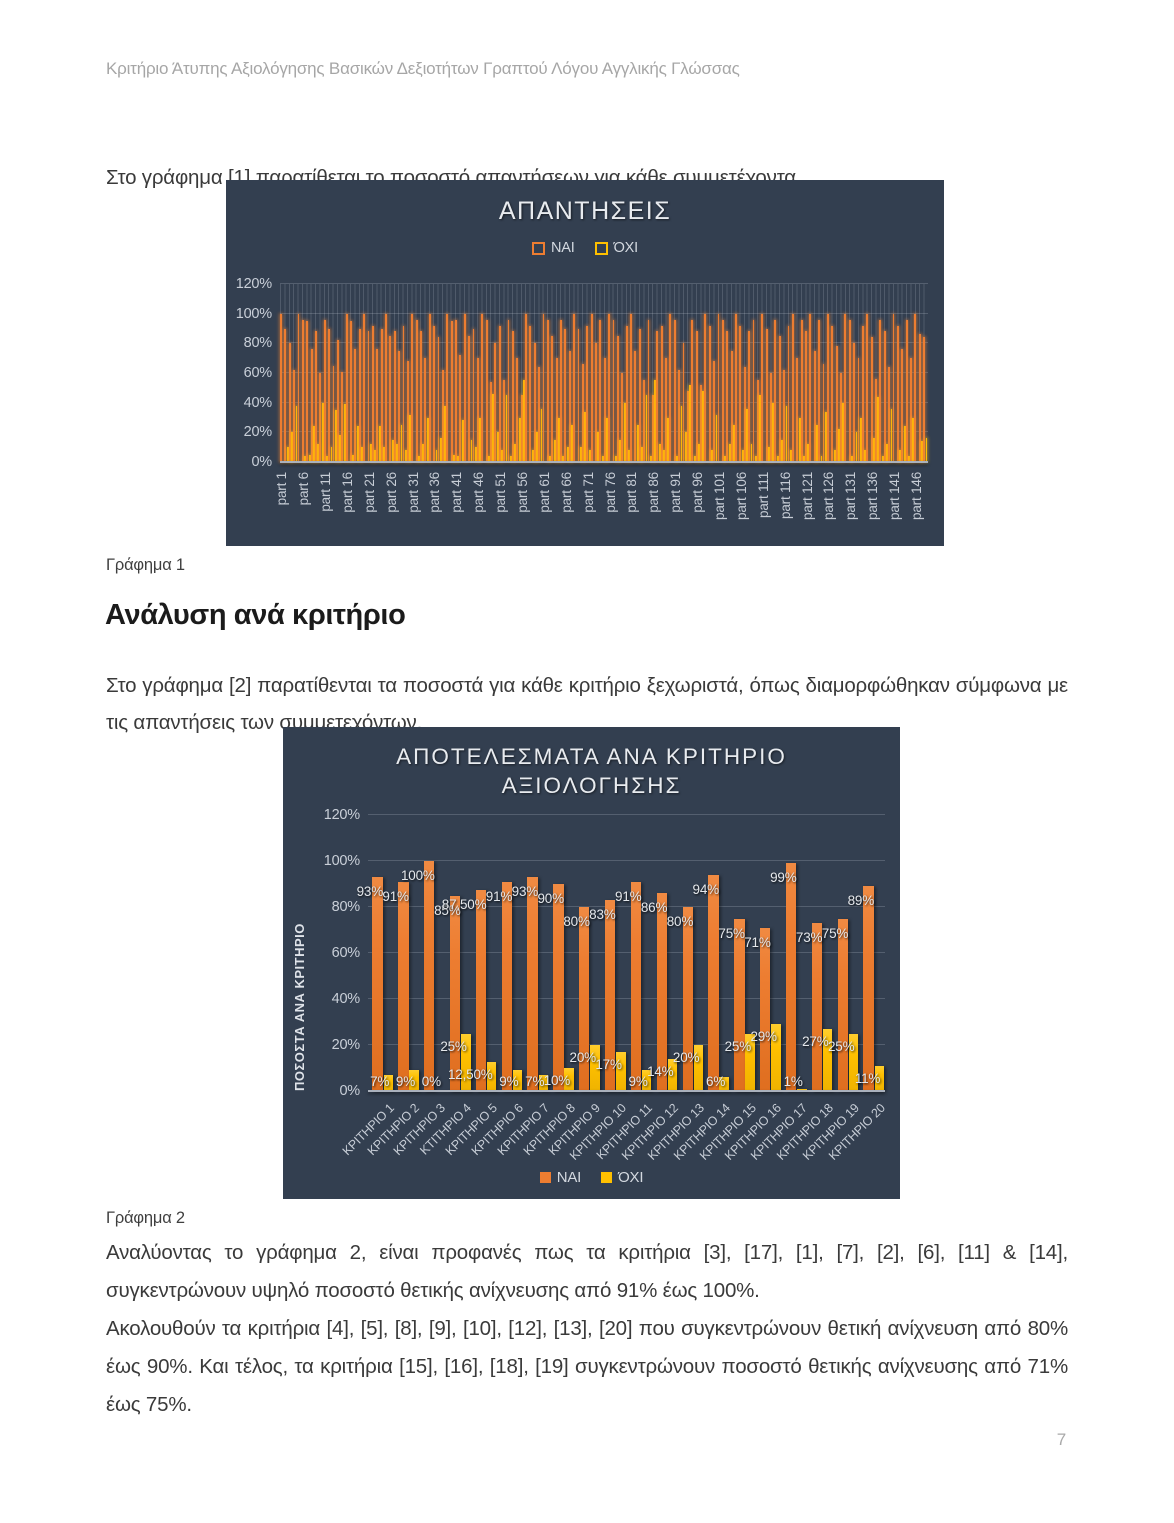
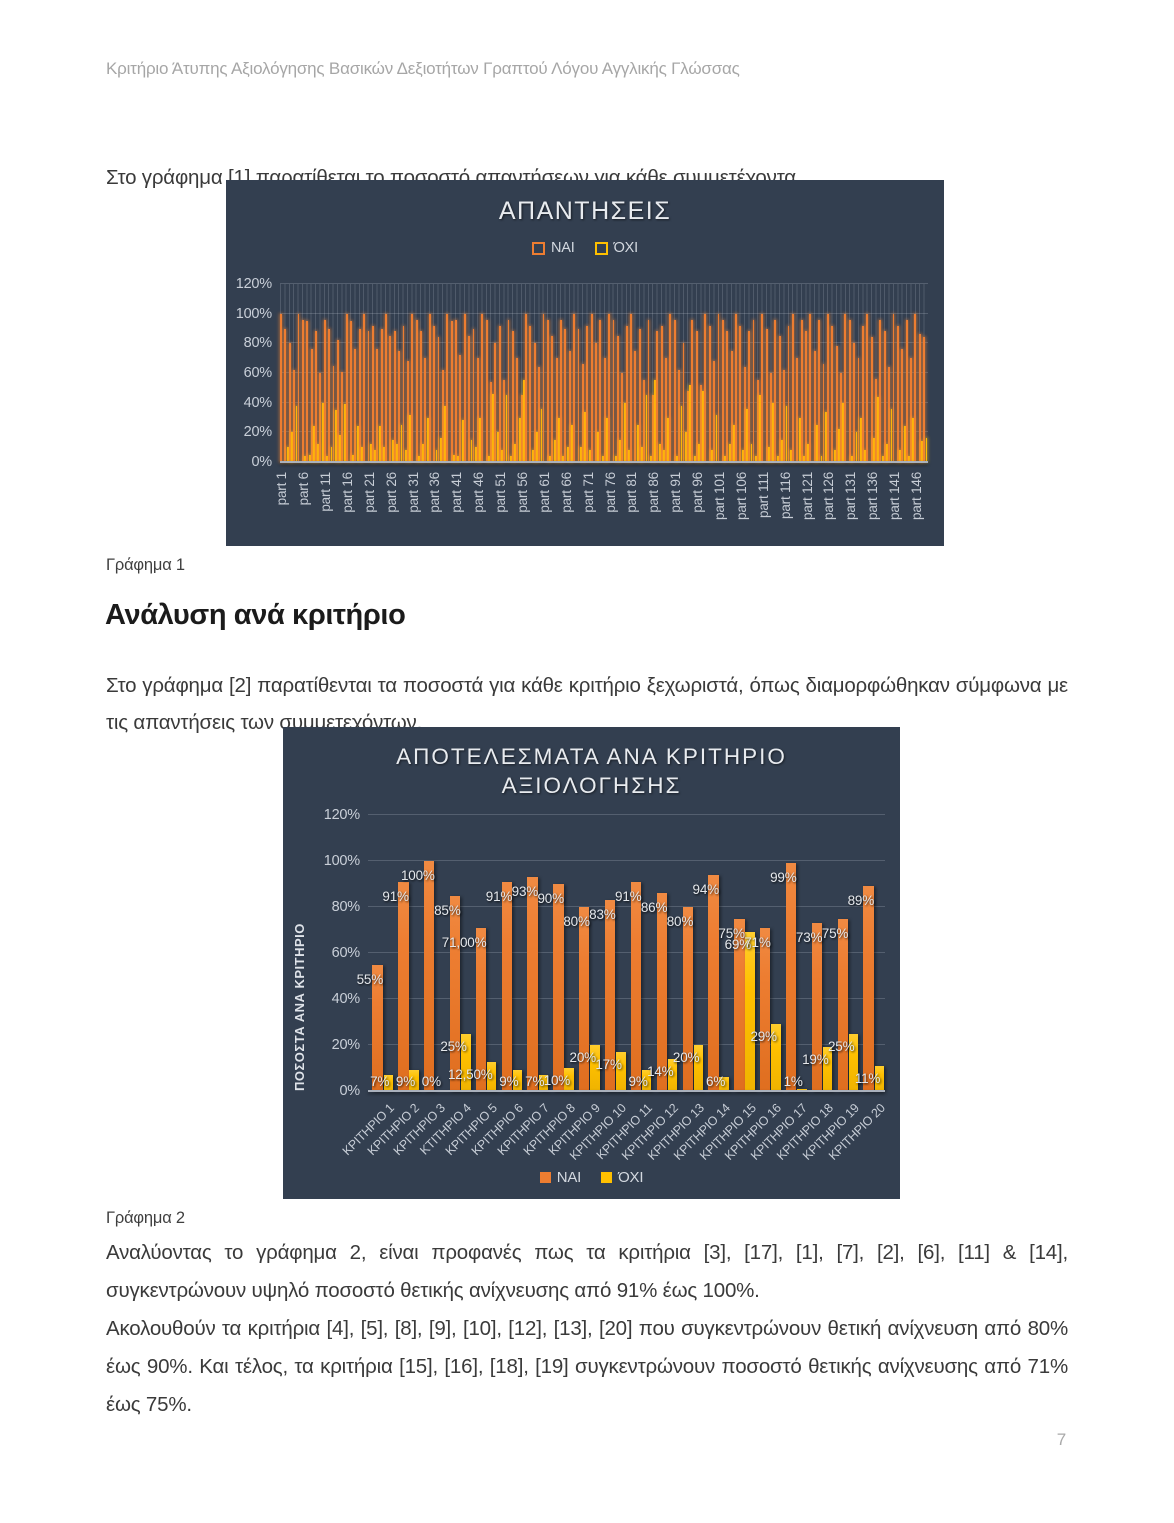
ΑΠΟΤΕΛΕΣΜΑΤΑ ΑΝΑ ΚΡΙΤΗΡΙΟ ΑΞΙΟΛΟΓΗΣΗΣ/ΝΑΙ/ΚΡΙΤΗΡΙΟ 1: 93% -> 55%
ΑΠΟΤΕΛΕΣΜΑΤΑ ΑΝΑ ΚΡΙΤΗΡΙΟ ΑΞΙΟΛΟΓΗΣΗΣ/ΝΑΙ/ΚΡΙΤΗΡΙΟ 5: 87,50% -> 71,00%
ΑΠΟΤΕΛΕΣΜΑΤΑ ΑΝΑ ΚΡΙΤΗΡΙΟ ΑΞΙΟΛΟΓΗΣΗΣ/ΌΧΙ/ΚΡΙΤΗΡΙΟ 15: 25% -> 69%
ΑΠΟΤΕΛΕΣΜΑΤΑ ΑΝΑ ΚΡΙΤΗΡΙΟ ΑΞΙΟΛΟΓΗΣΗΣ/ΌΧΙ/ΚΡΙΤΗΡΙΟ 18: 27% -> 19%
